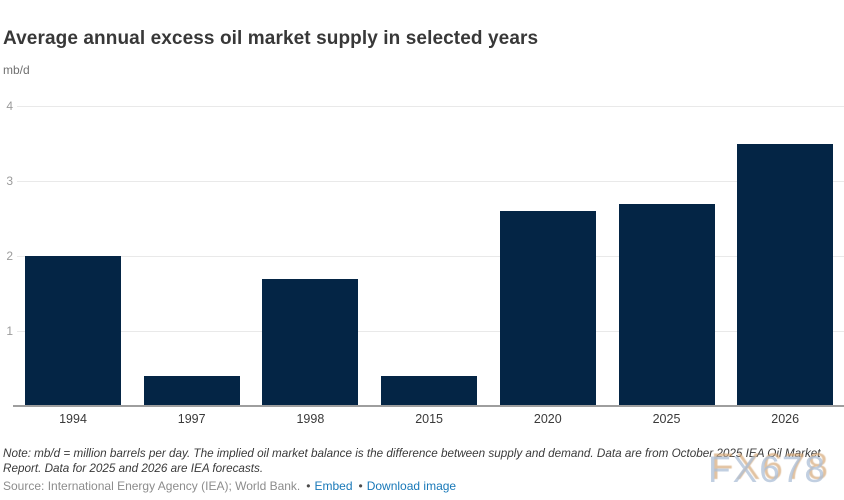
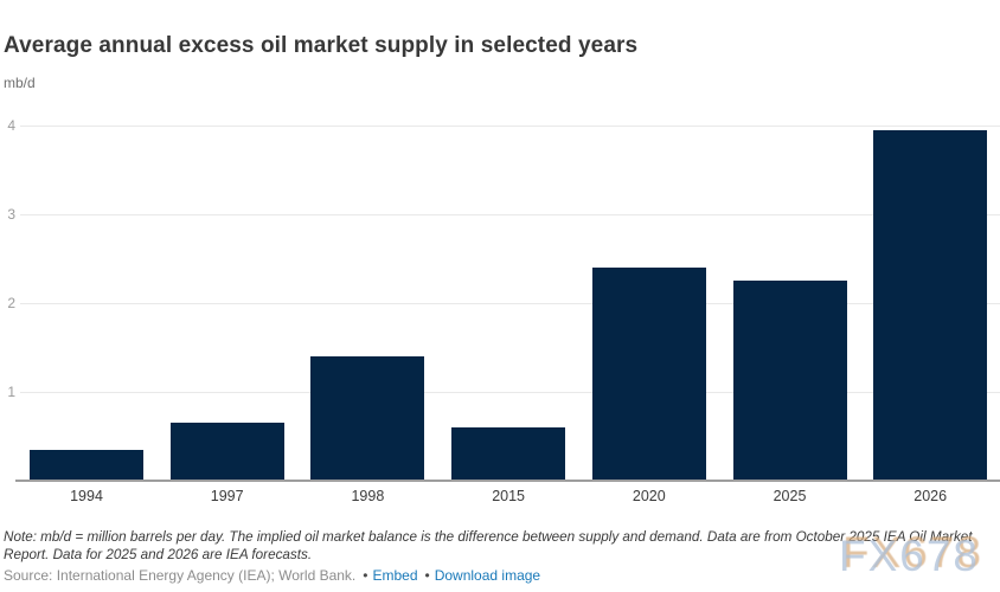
1994: 2.0 -> 0.3
1997: 0.4 -> 0.7
1998: 1.7 -> 1.4
2015: 0.4 -> 0.6
2020: 2.6 -> 2.4
2025: 2.7 -> 2.2
2026: 3.5 -> 4.0
